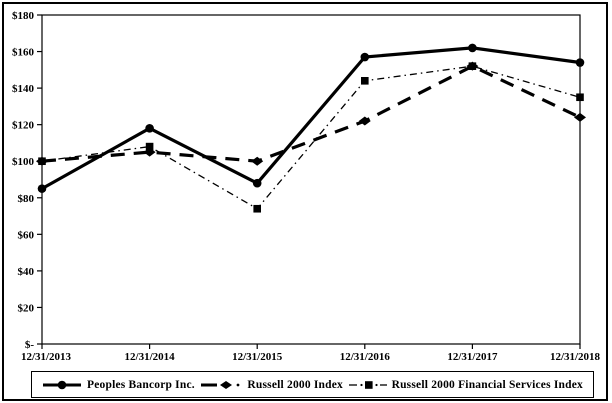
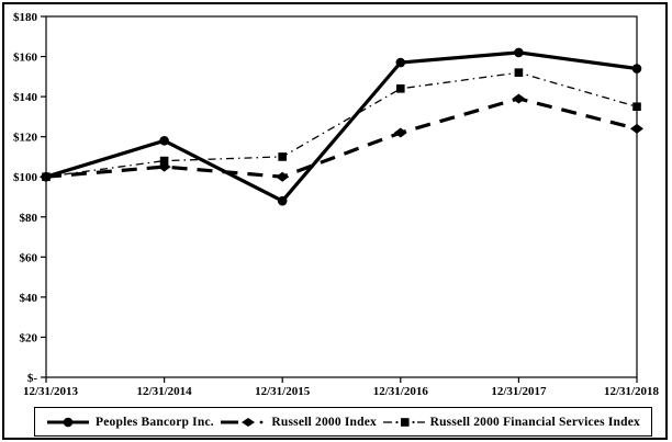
Peoples Bancorp Inc./12/31/2013: $85 -> $100
Russell 2000 Financial Services Index/12/31/2015: $74 -> $110
Russell 2000 Index/12/31/2017: $152 -> $139
